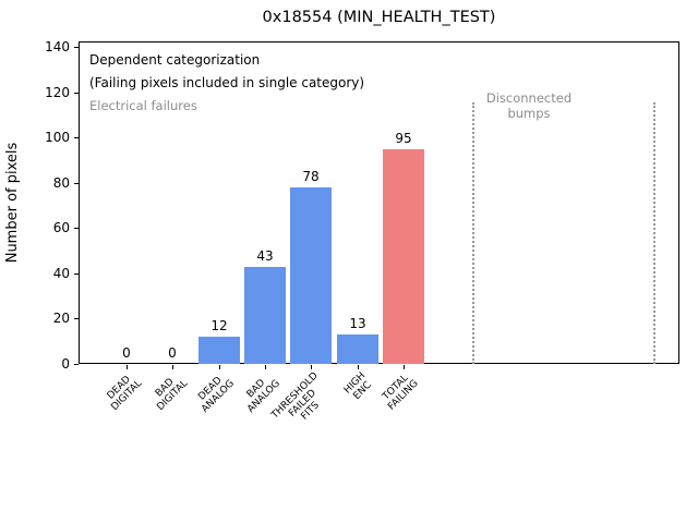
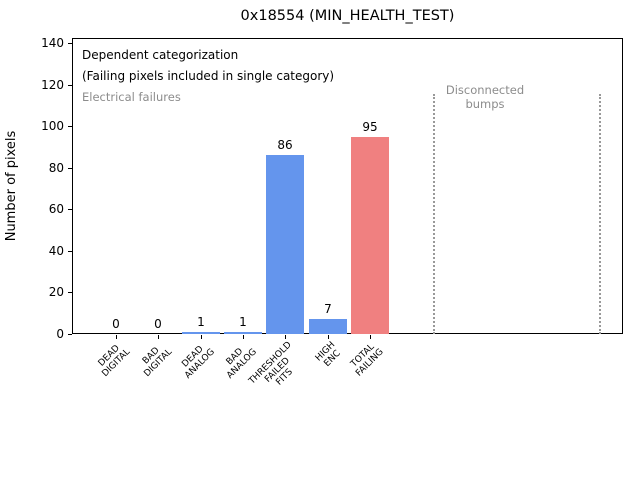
DEAD ANALOG: 12 -> 1
BAD ANALOG: 43 -> 1
THRESHOLD FAILED FITS: 78 -> 86
HIGH ENC: 13 -> 7
